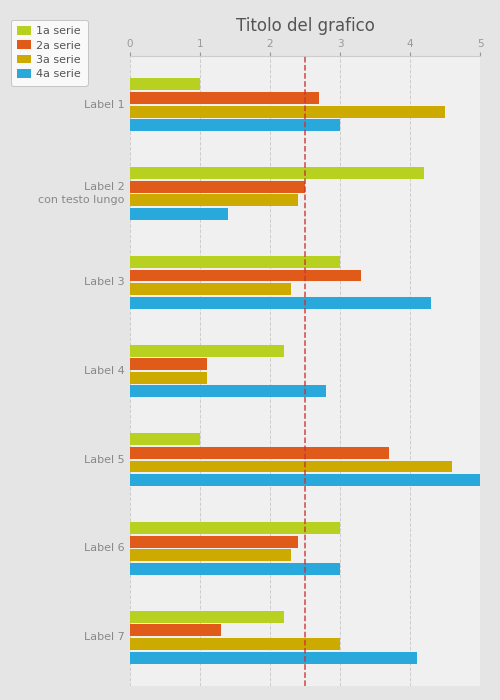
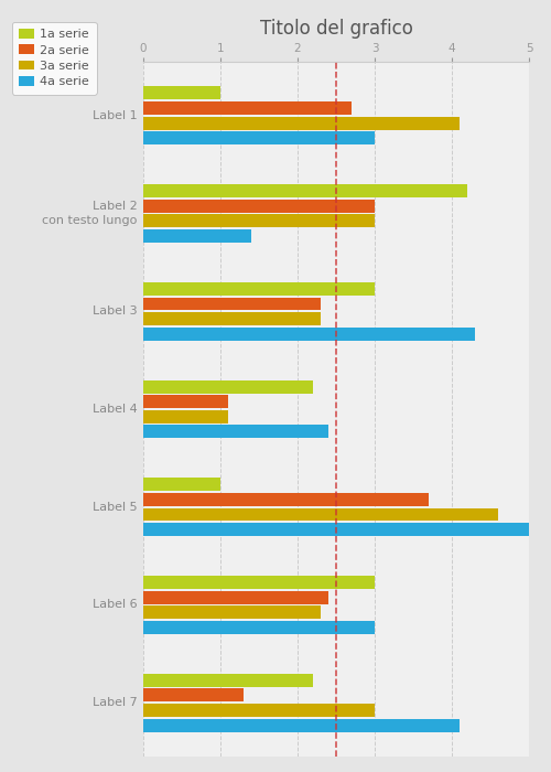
3a serie/Label 1: 4.5 -> 4.1
2a serie/Label 2 con testo lungo: 2.5 -> 3.0
3a serie/Label 2 con testo lungo: 2.4 -> 3.0
2a serie/Label 3: 3.3 -> 2.3
4a serie/Label 4: 2.8 -> 2.4
